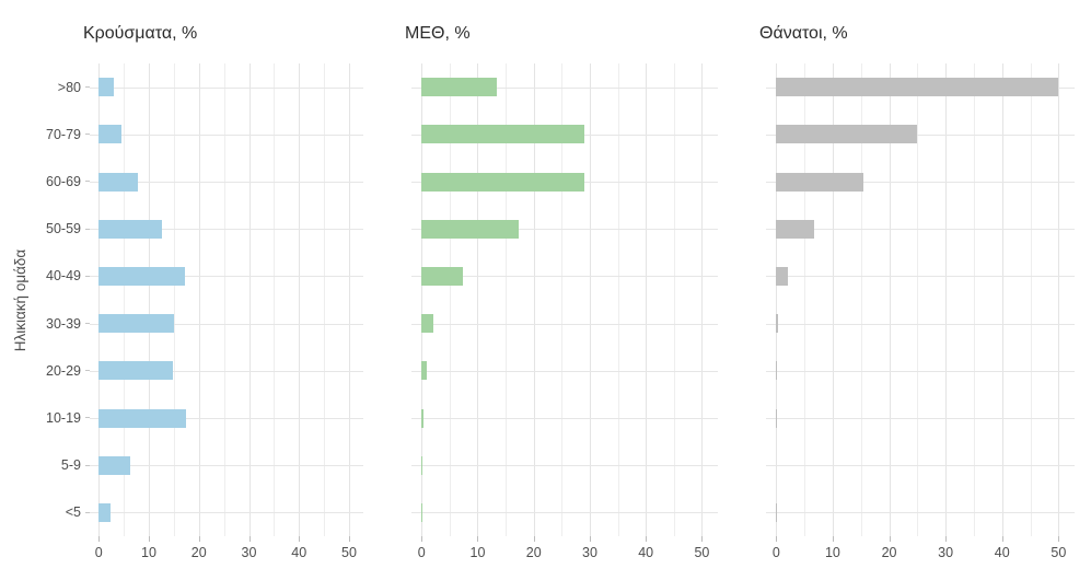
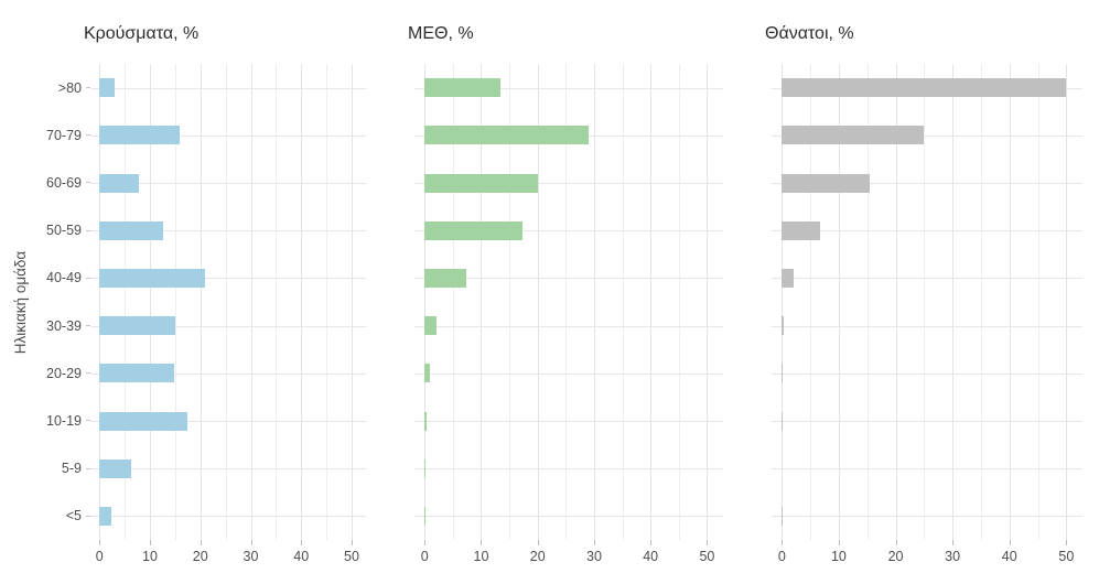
Κρούσματα, %/70-79: 5 -> 16
ΜΕΘ, %/60-69: 29 -> 20
Κρούσματα, %/40-49: 17 -> 21
